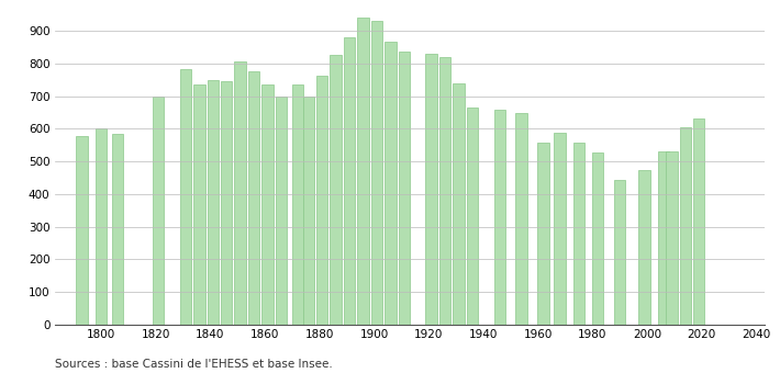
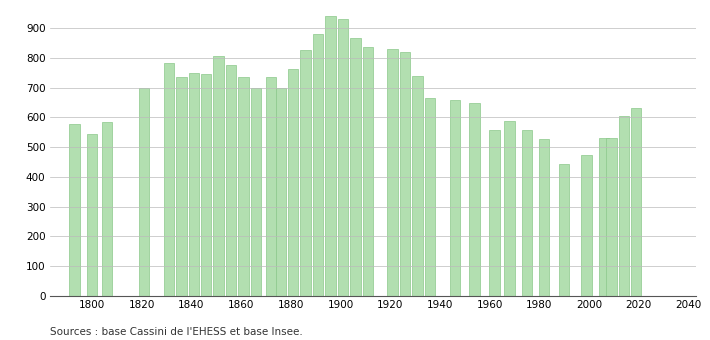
1800: 601 -> 545
